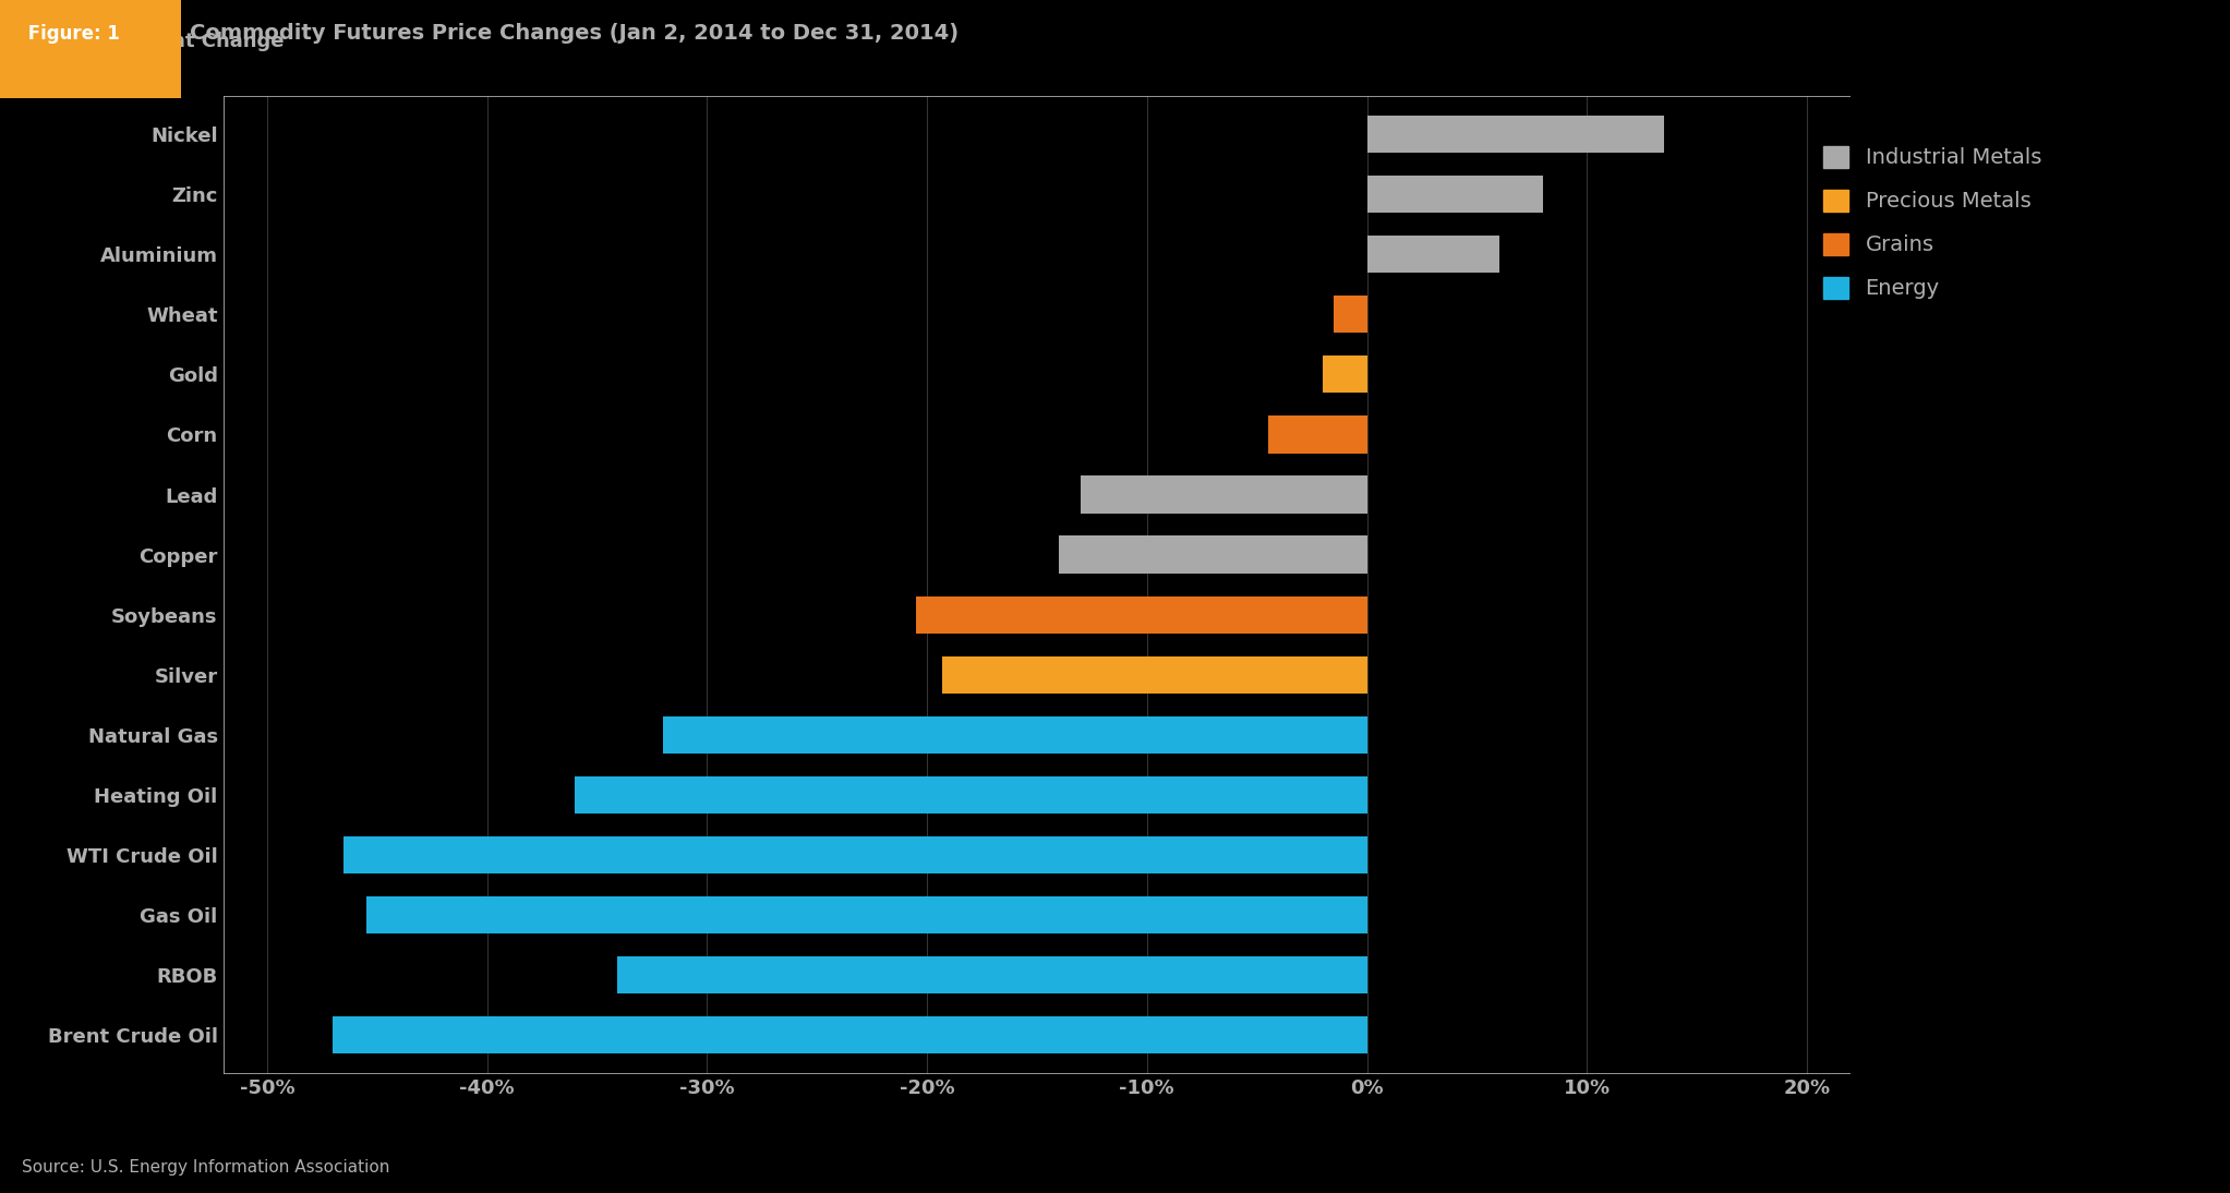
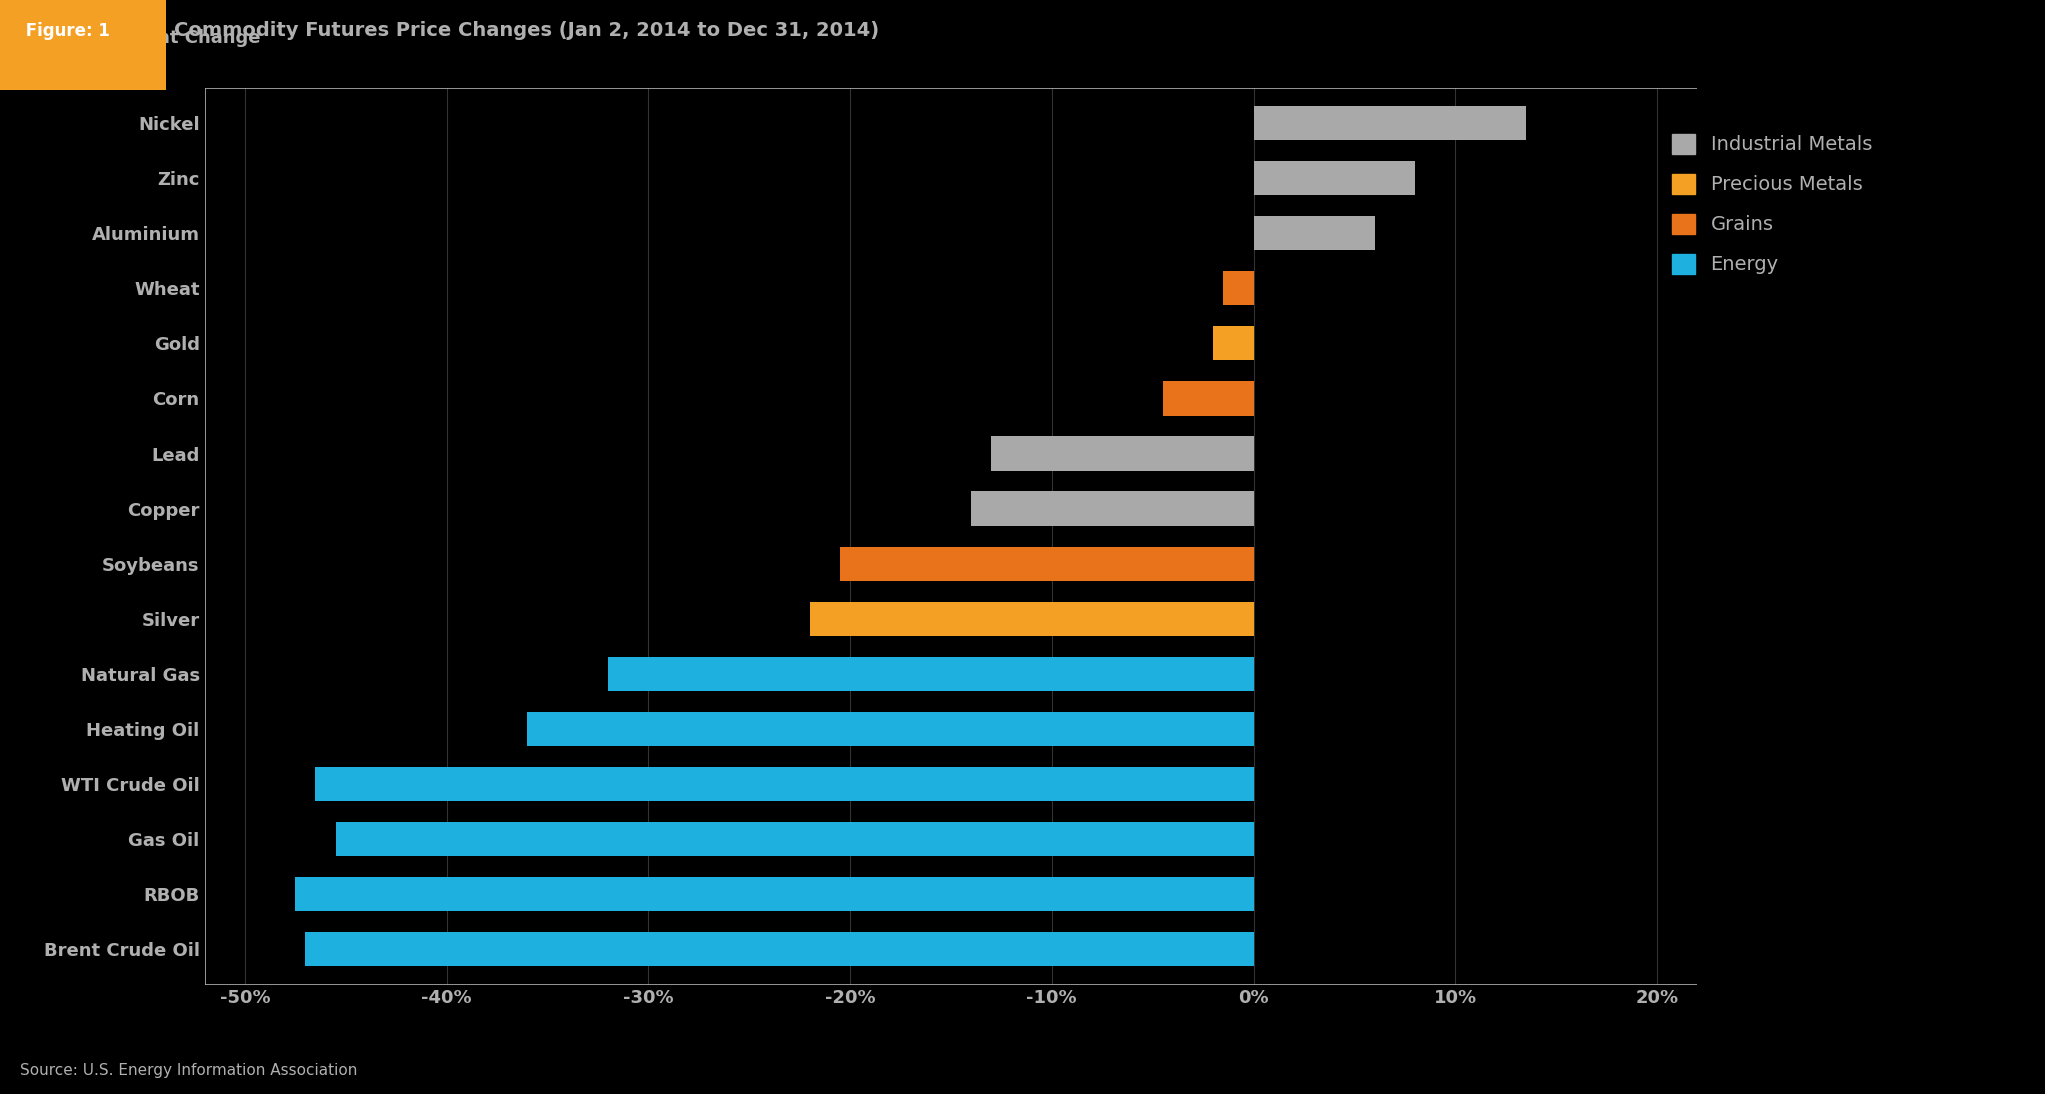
Silver: -19.3% -> -22.0%
RBOB: -34.1% -> -47.5%
